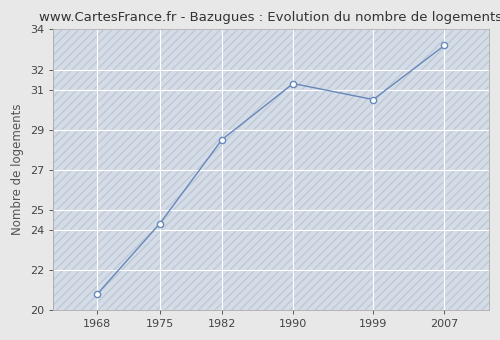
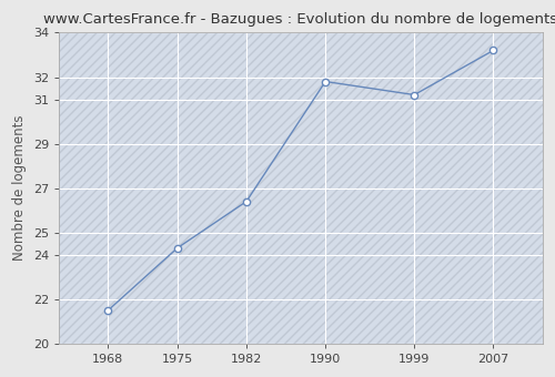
1968: 20.8 -> 21.5
1982: 28.5 -> 26.4
1990: 31.3 -> 31.8
1999: 30.5 -> 31.2
